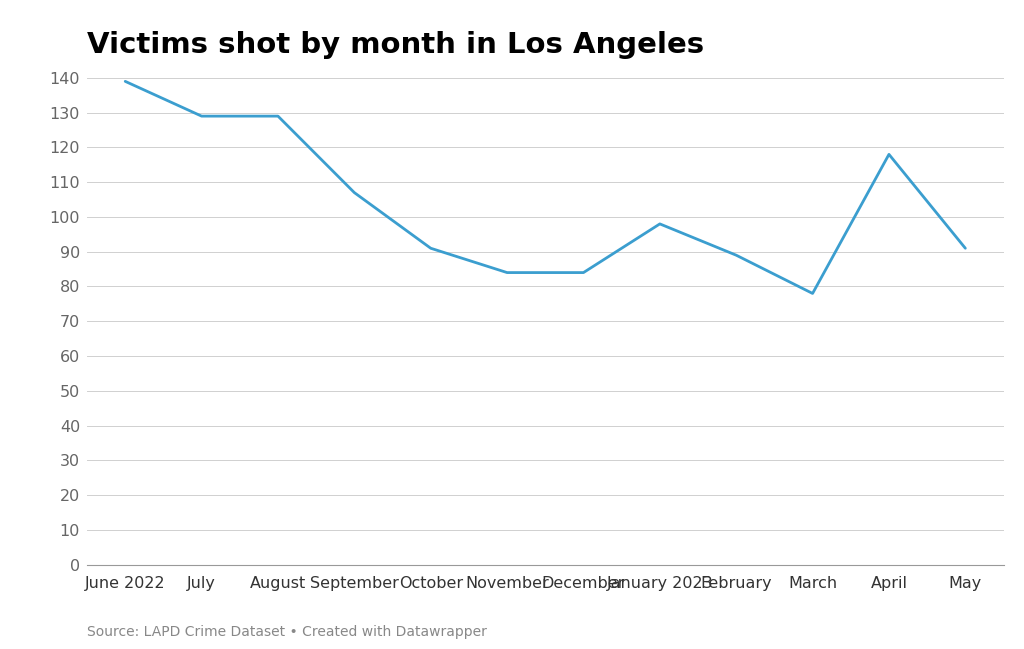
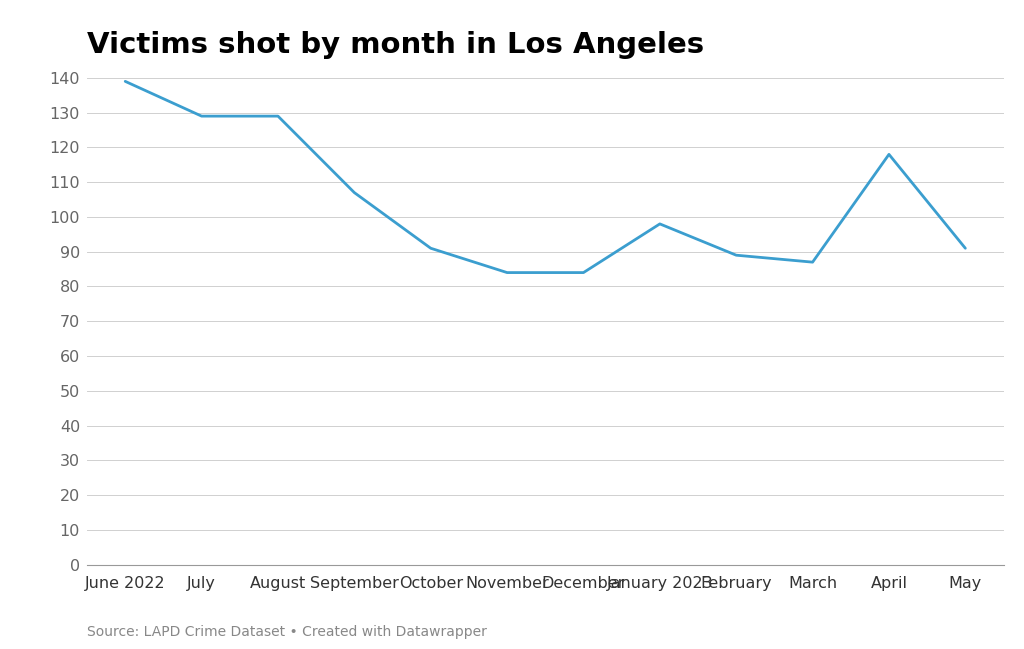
March: 78 -> 87
